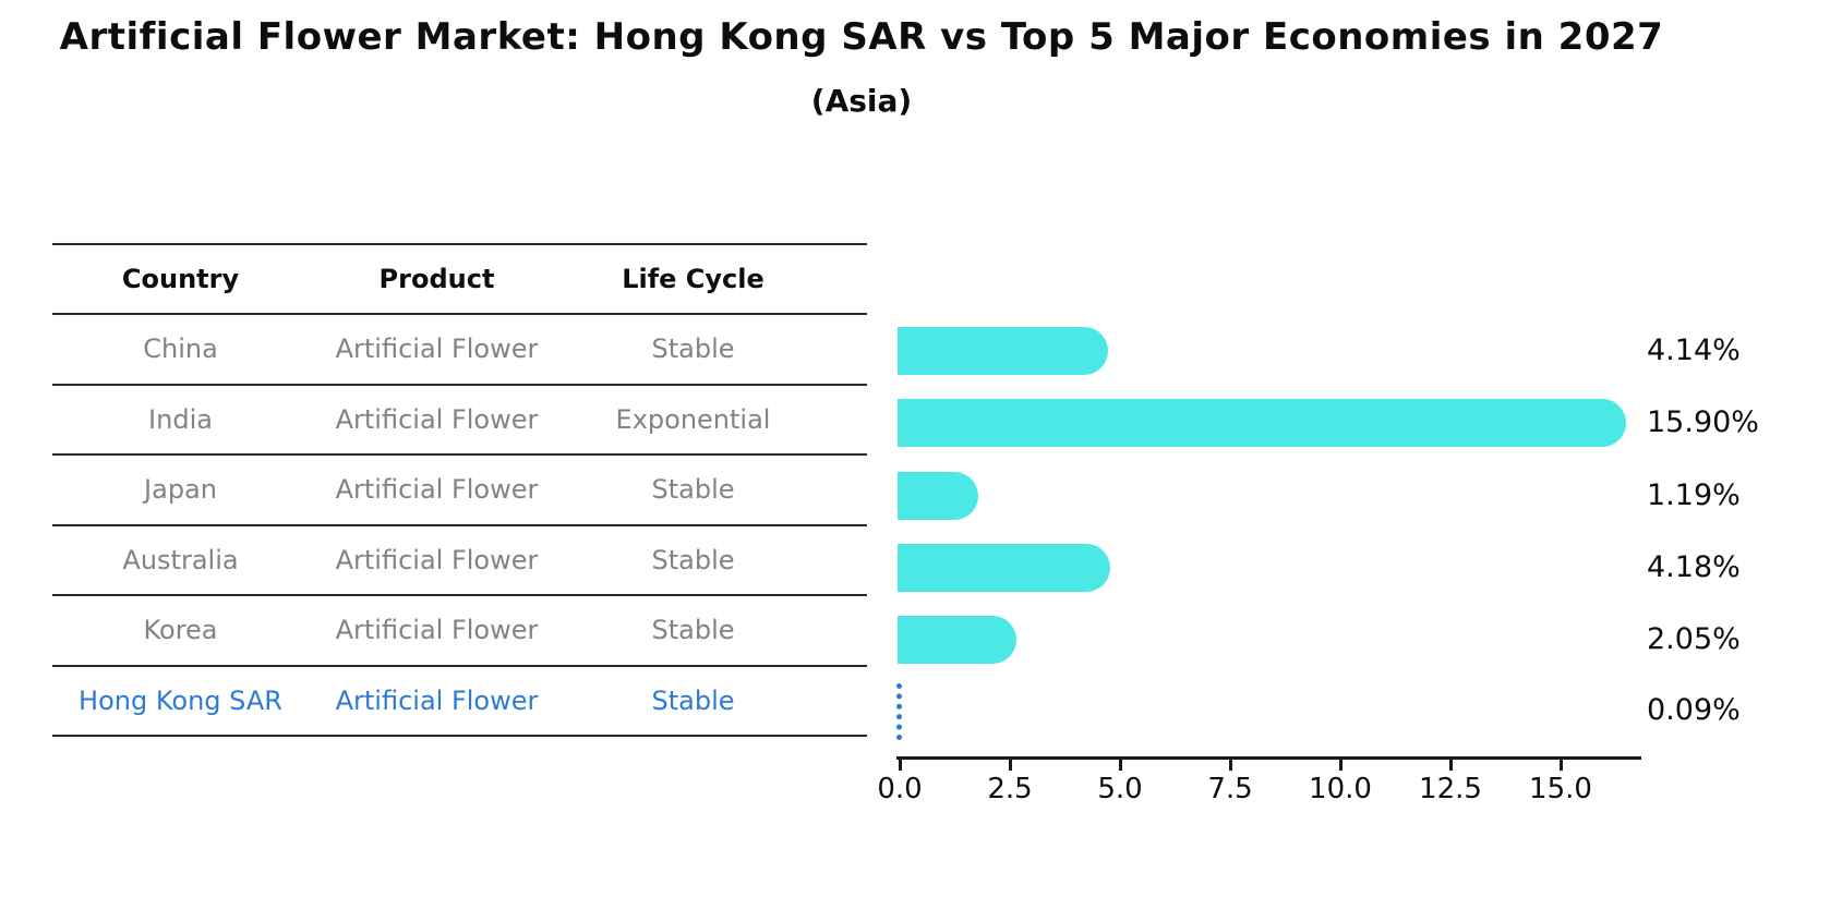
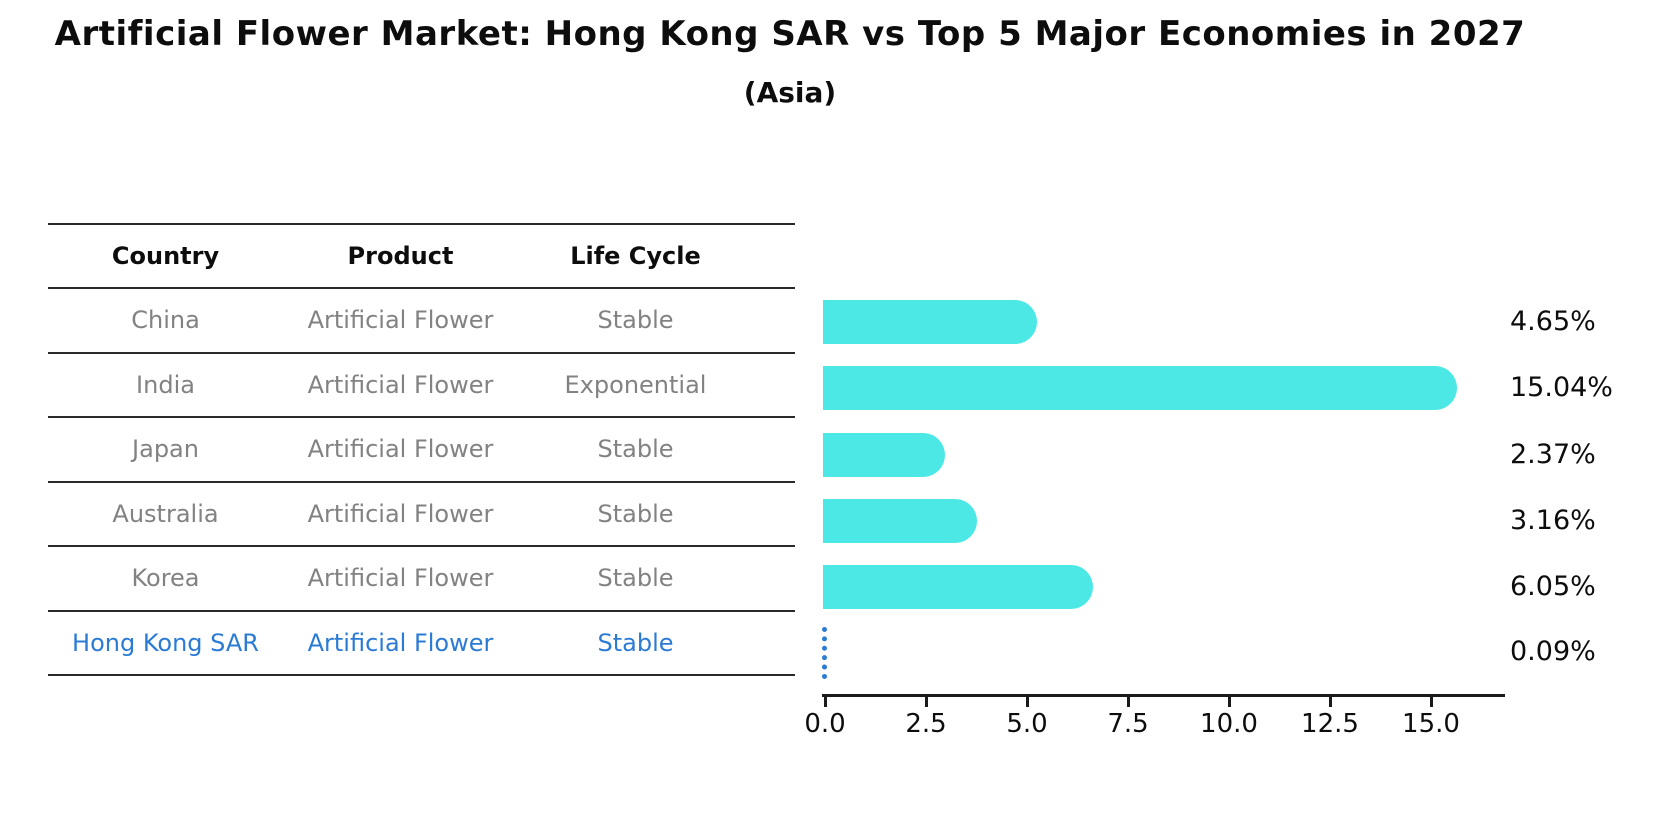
China: 4.14% -> 4.65%
India: 15.90% -> 15.04%
Japan: 1.19% -> 2.37%
Australia: 4.18% -> 3.16%
Korea: 2.05% -> 6.05%
